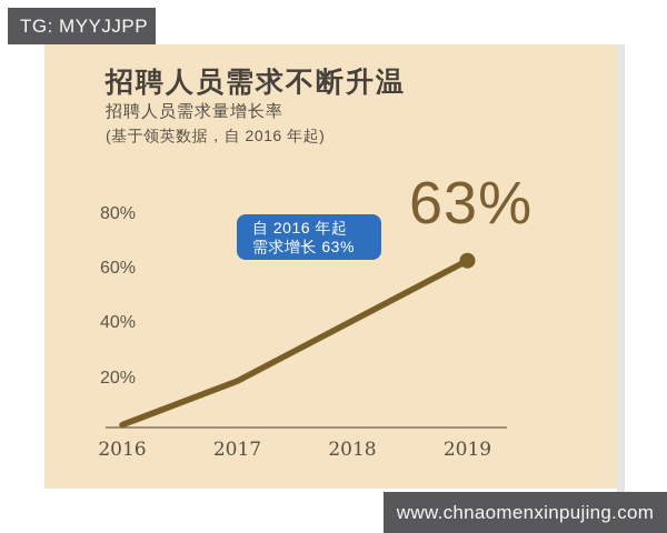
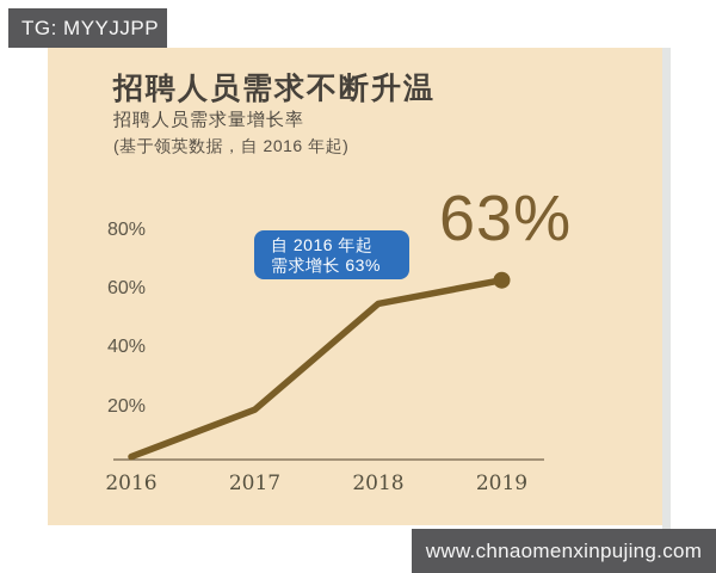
2018: 41% -> 55%
